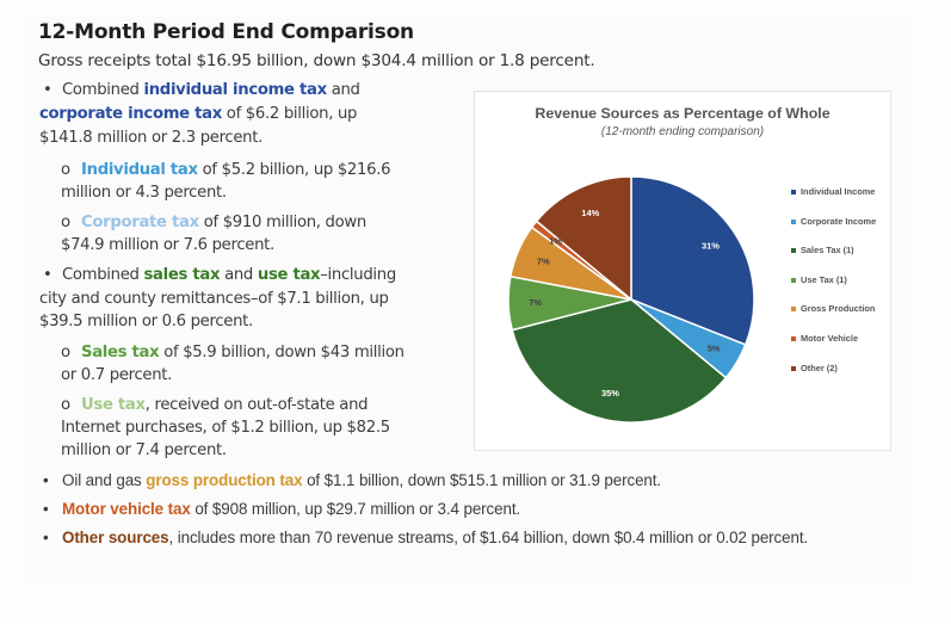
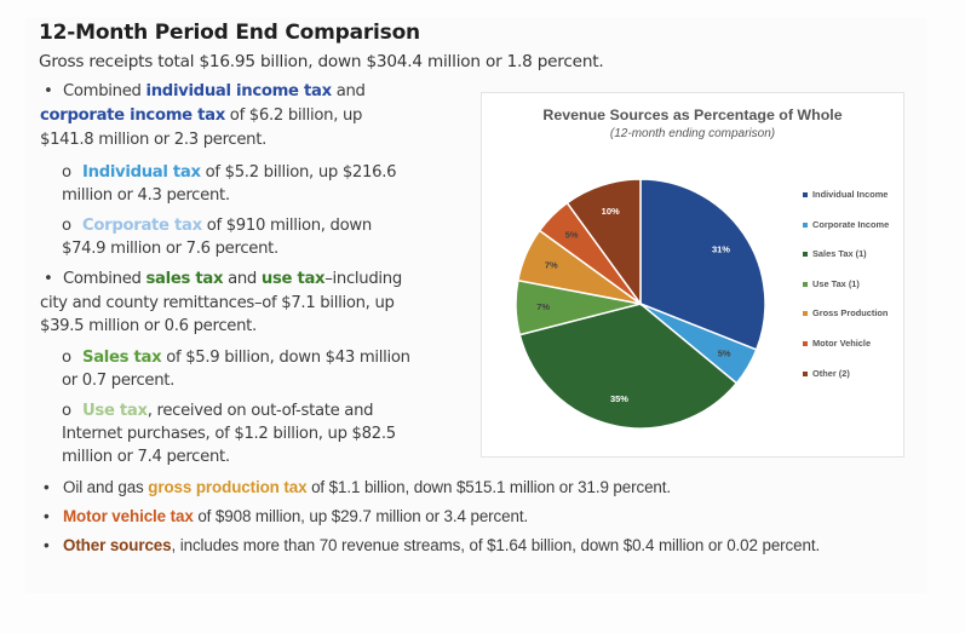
Motor Vehicle: 1% -> 5%
Other (2): 14% -> 10%
